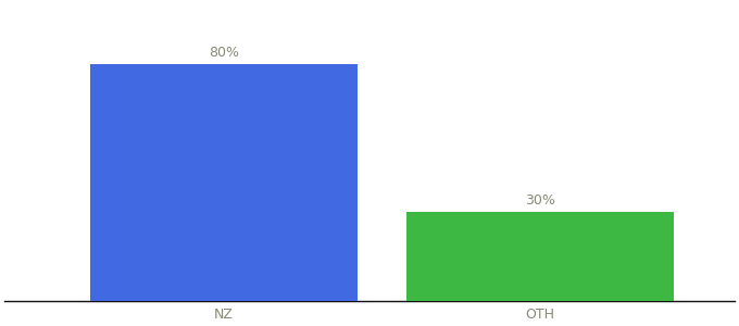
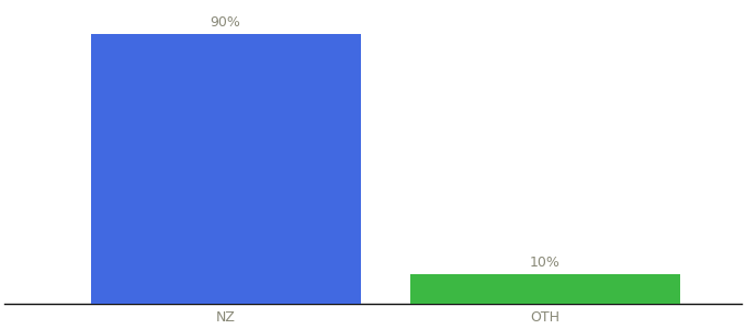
NZ: 80% -> 90%
OTH: 30% -> 10%
